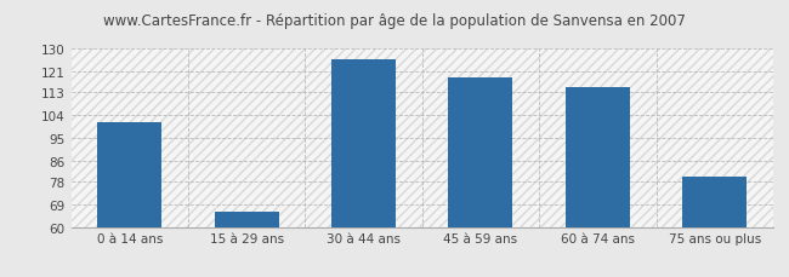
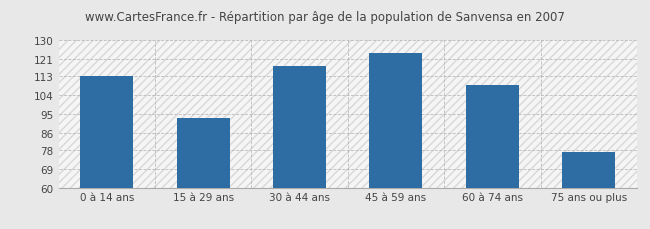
0 à 14 ans: 101 -> 113
15 à 29 ans: 66 -> 93
30 à 44 ans: 126 -> 118
45 à 59 ans: 119 -> 124
60 à 74 ans: 115 -> 109
75 ans ou plus: 80 -> 77
